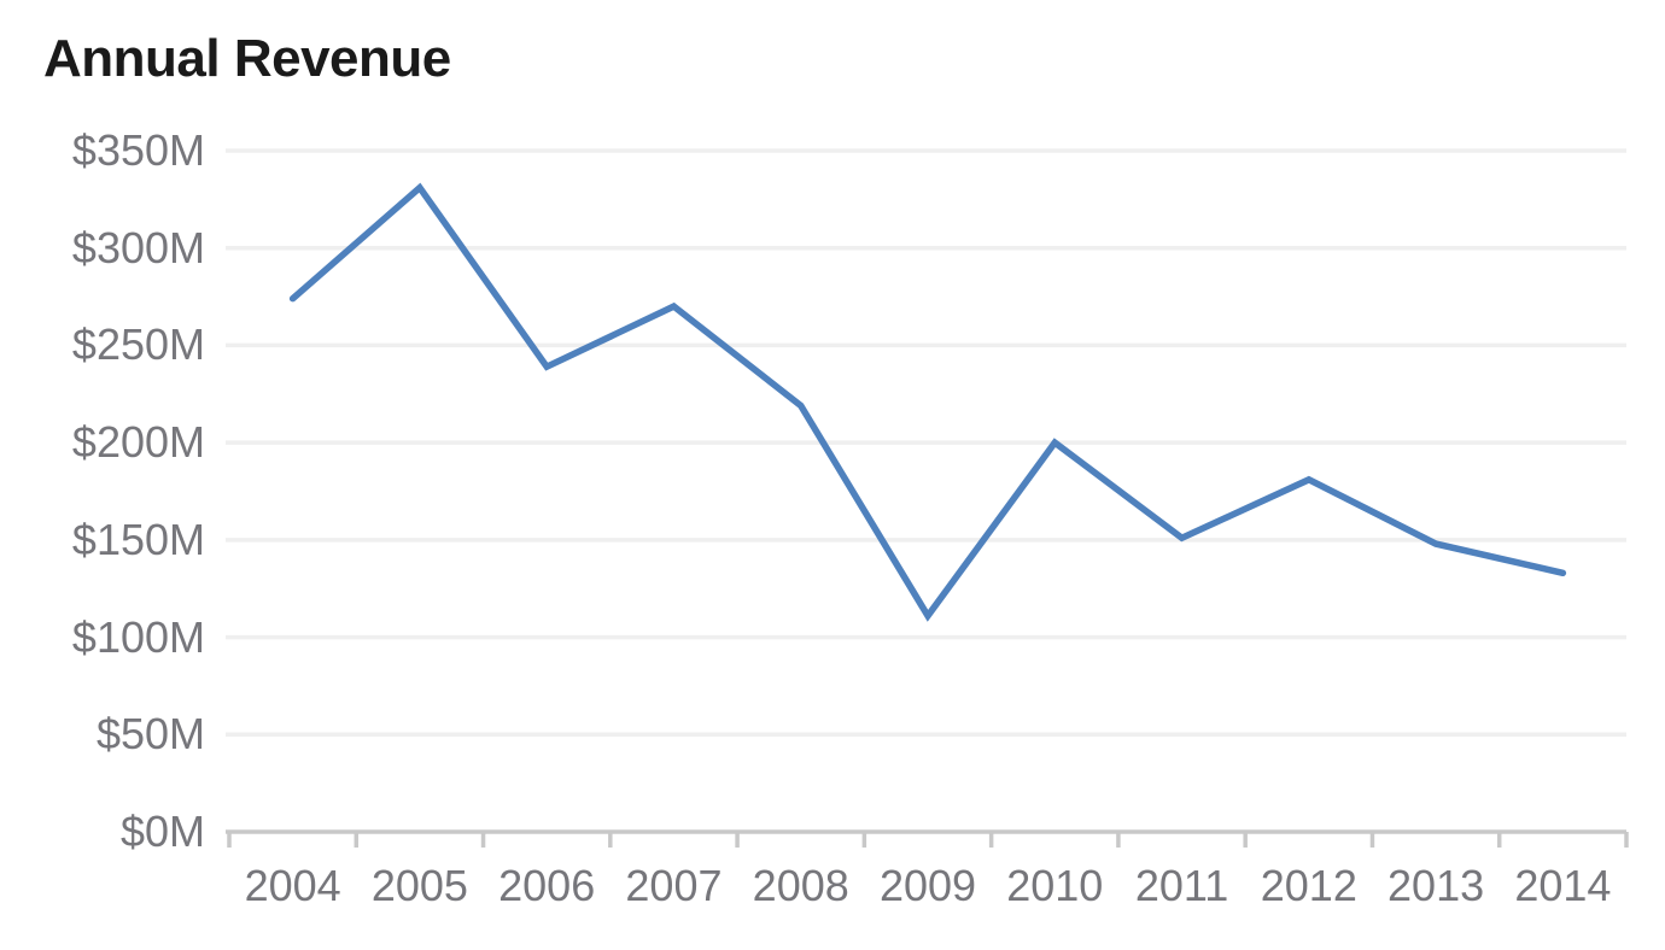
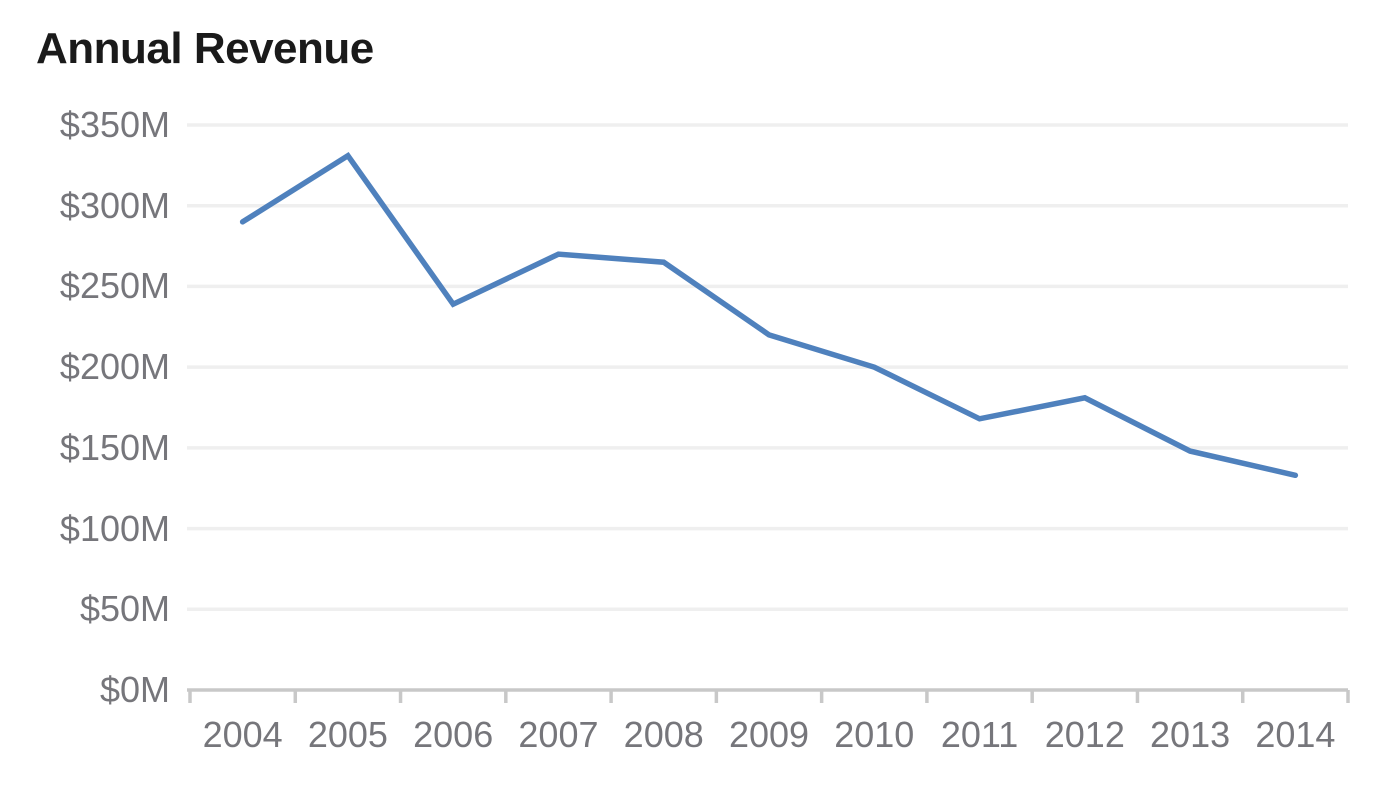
2004: $274M -> $290M
2008: $219M -> $265M
2009: $111M -> $220M
2011: $151M -> $168M
